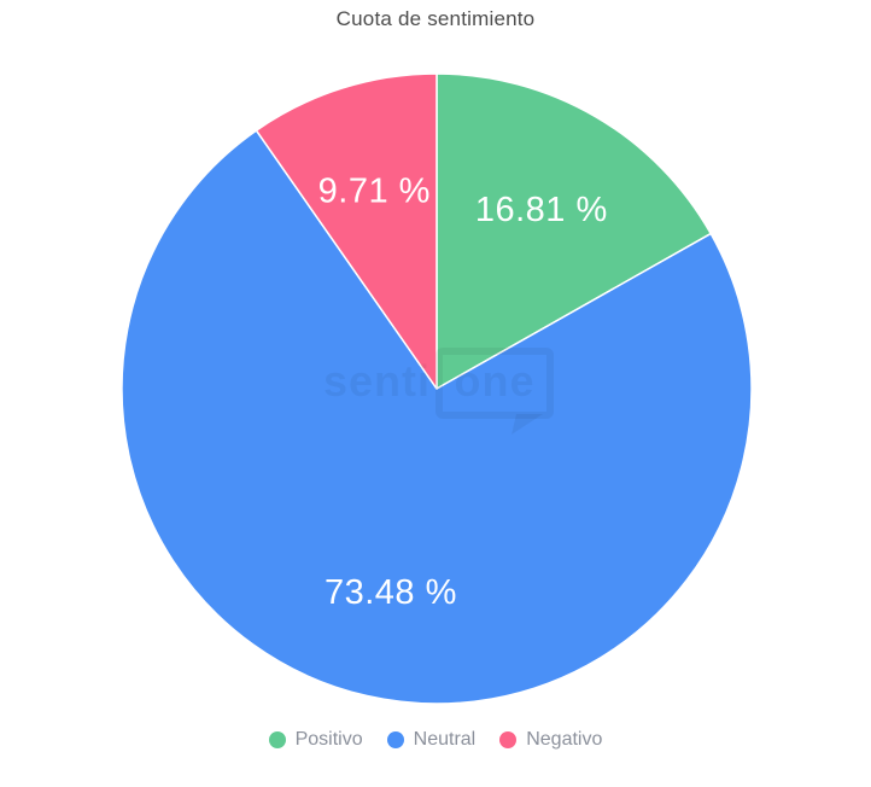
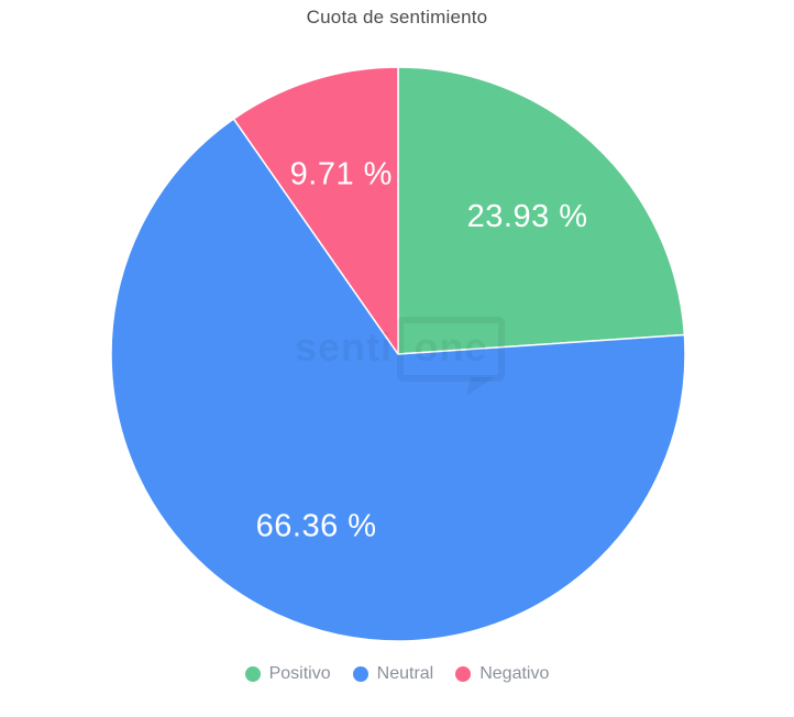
Positivo: 16.81 -> 23.93
Neutral: 73.48 -> 66.36
